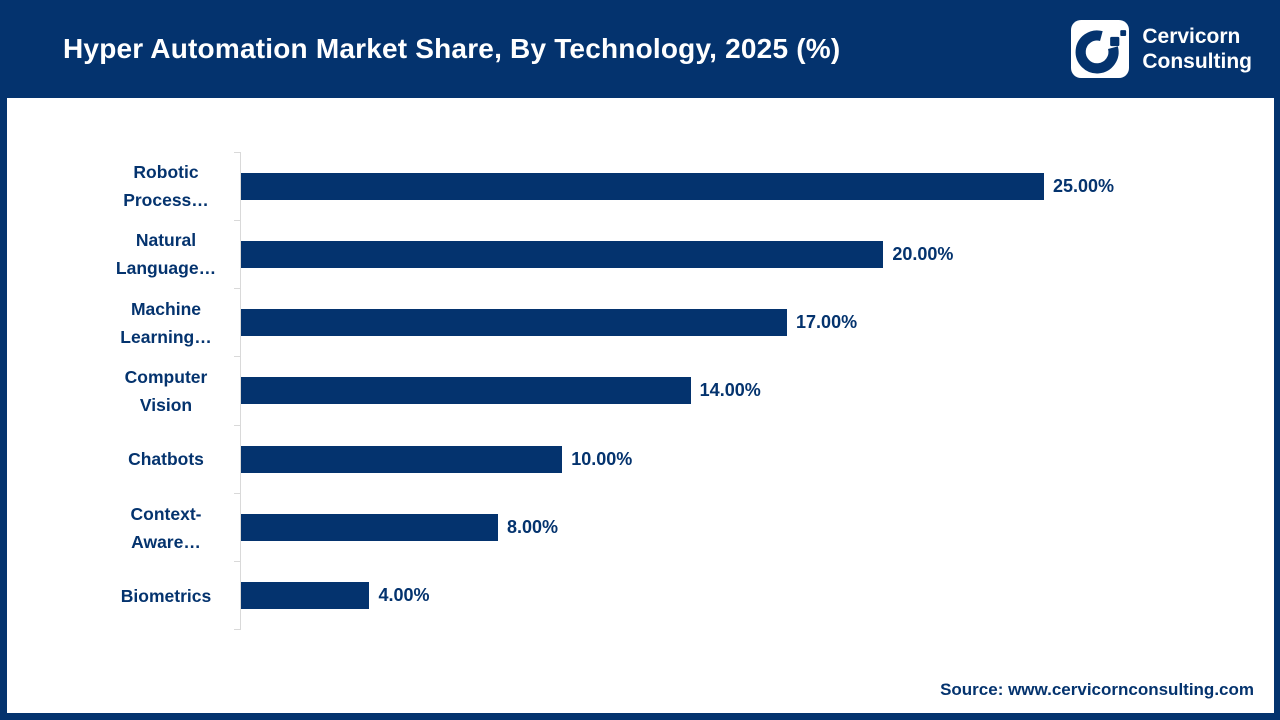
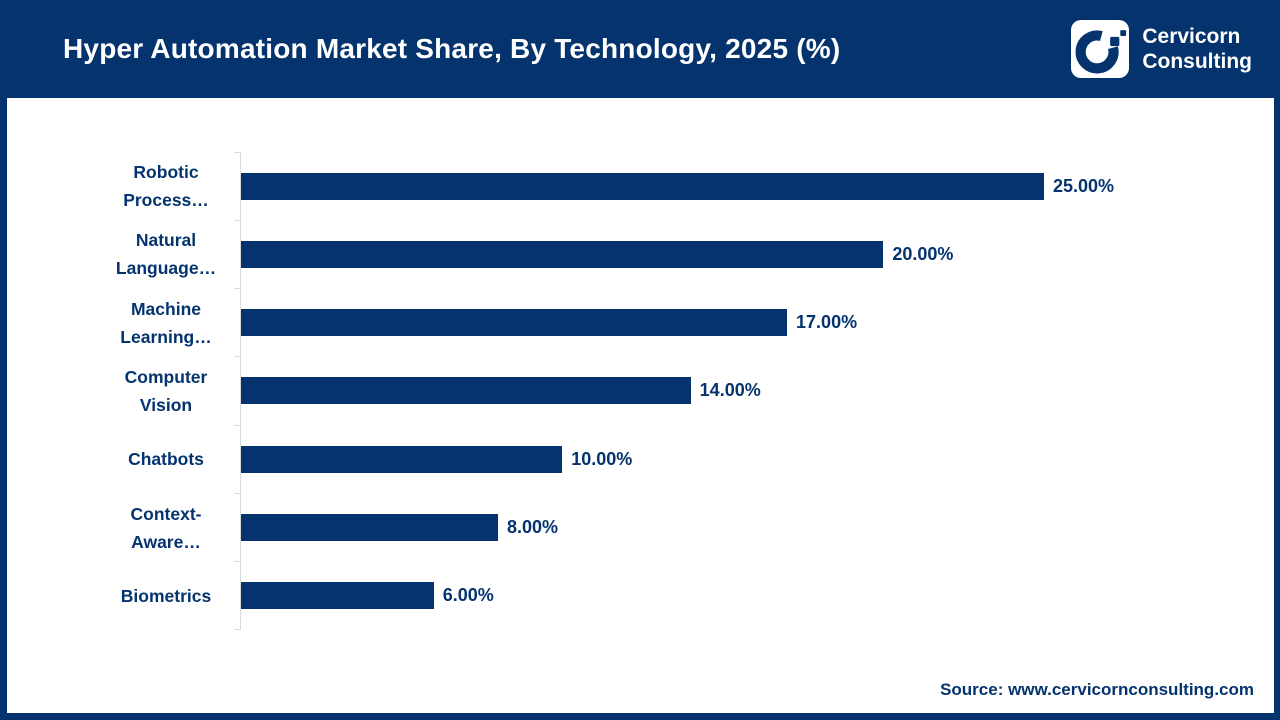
Biometrics: 4.00% -> 6.00%
